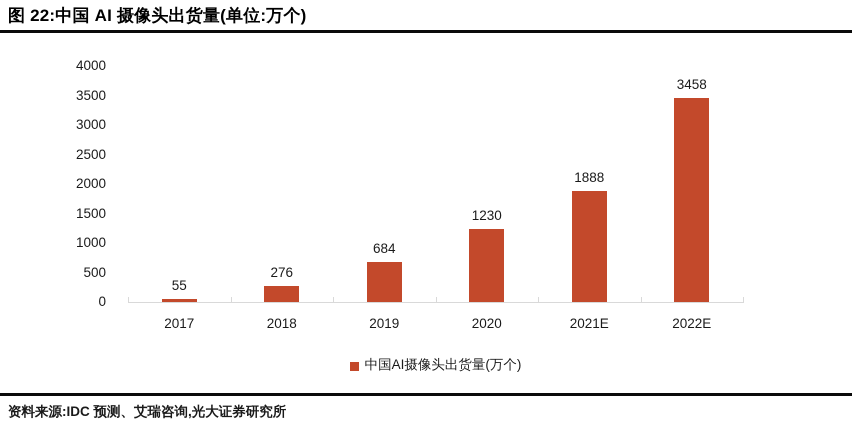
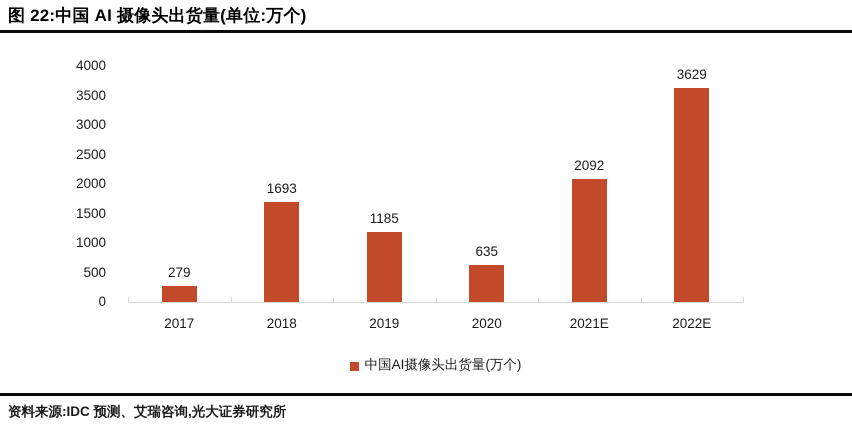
2017: 55 -> 279
2018: 276 -> 1693
2019: 684 -> 1185
2020: 1230 -> 635
2021E: 1888 -> 2092
2022E: 3458 -> 3629
